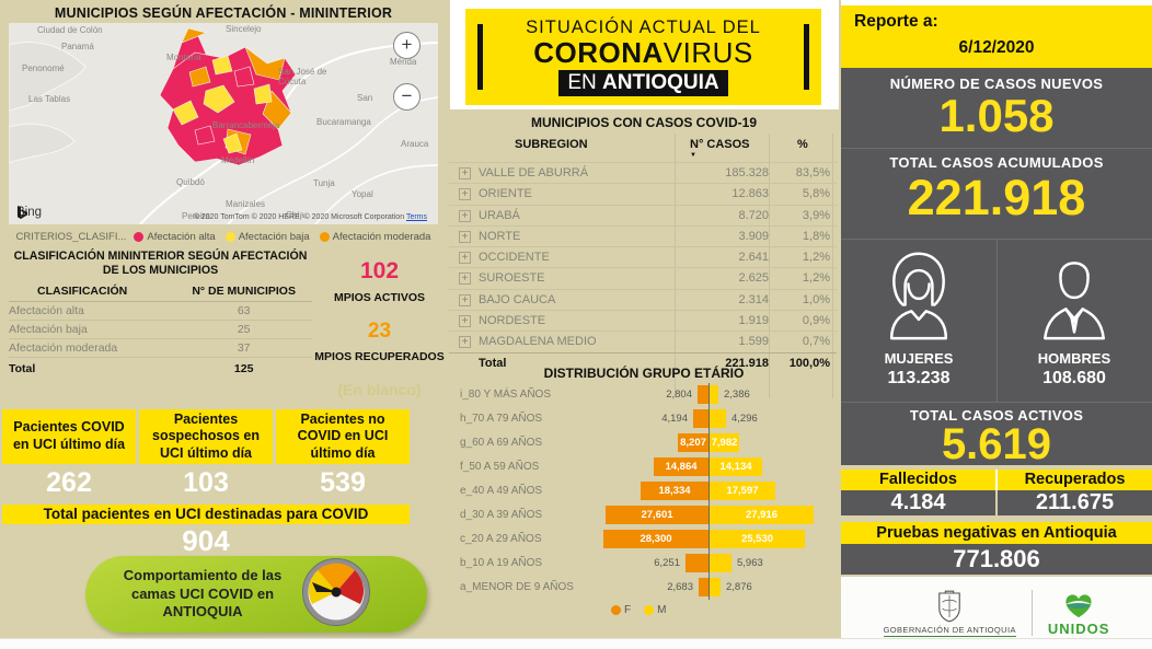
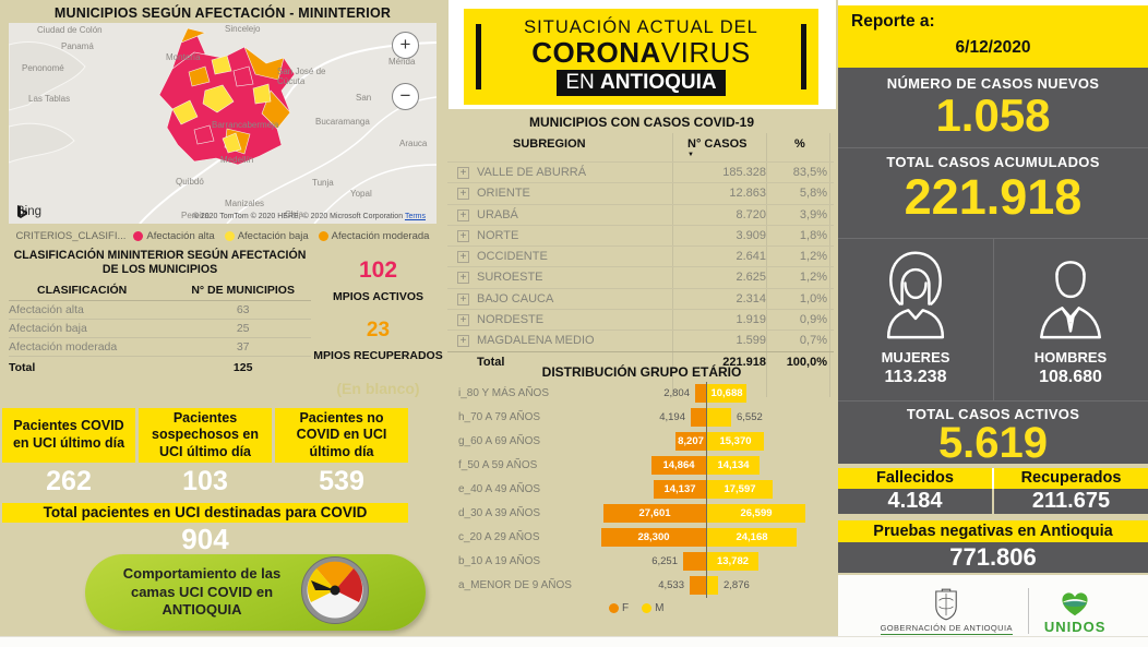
M/i_80 Y MÁS AÑOS: 2,386 -> 10,688
M/h_70 A 79 AÑOS: 4,296 -> 6,552
M/g_60 A 69 AÑOS: 7,982 -> 15,370
F/e_40 A 49 AÑOS: 18,334 -> 14,137
M/d_30 A 39 AÑOS: 27,916 -> 26,599
M/c_20 A 29 AÑOS: 25,530 -> 24,168
M/b_10 A 19 AÑOS: 5,963 -> 13,782
F/a_MENOR DE 9 AÑOS: 2,683 -> 4,533
